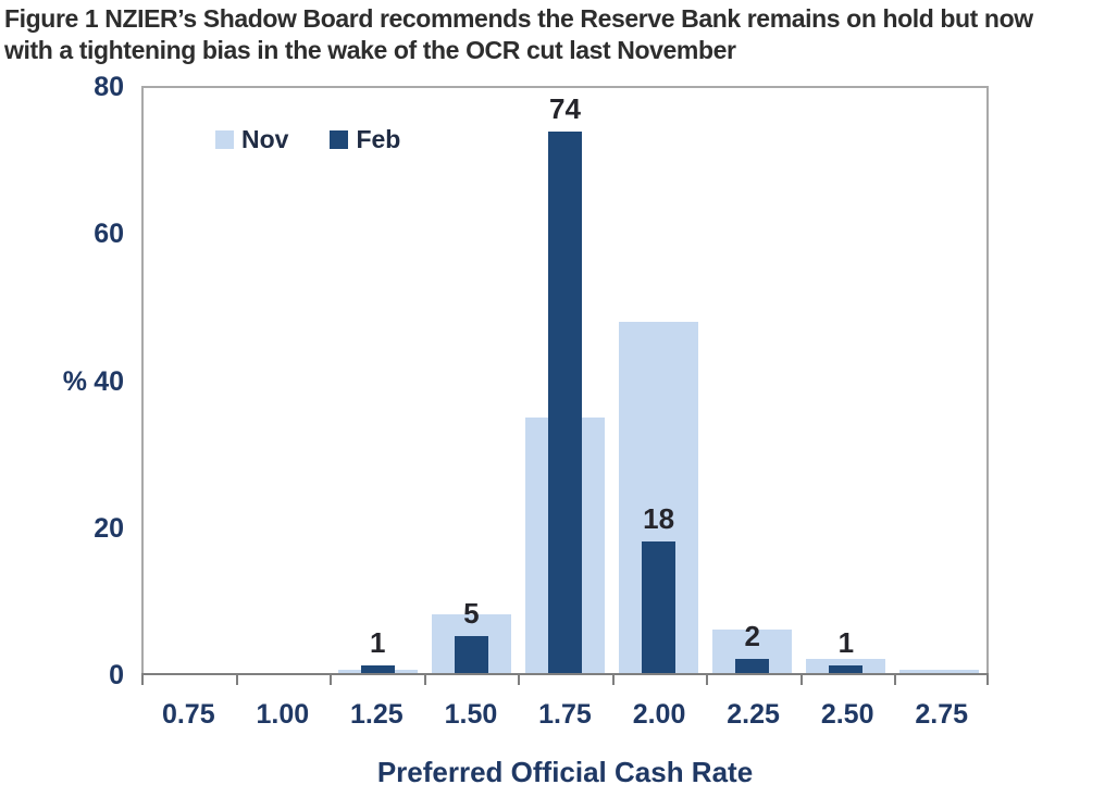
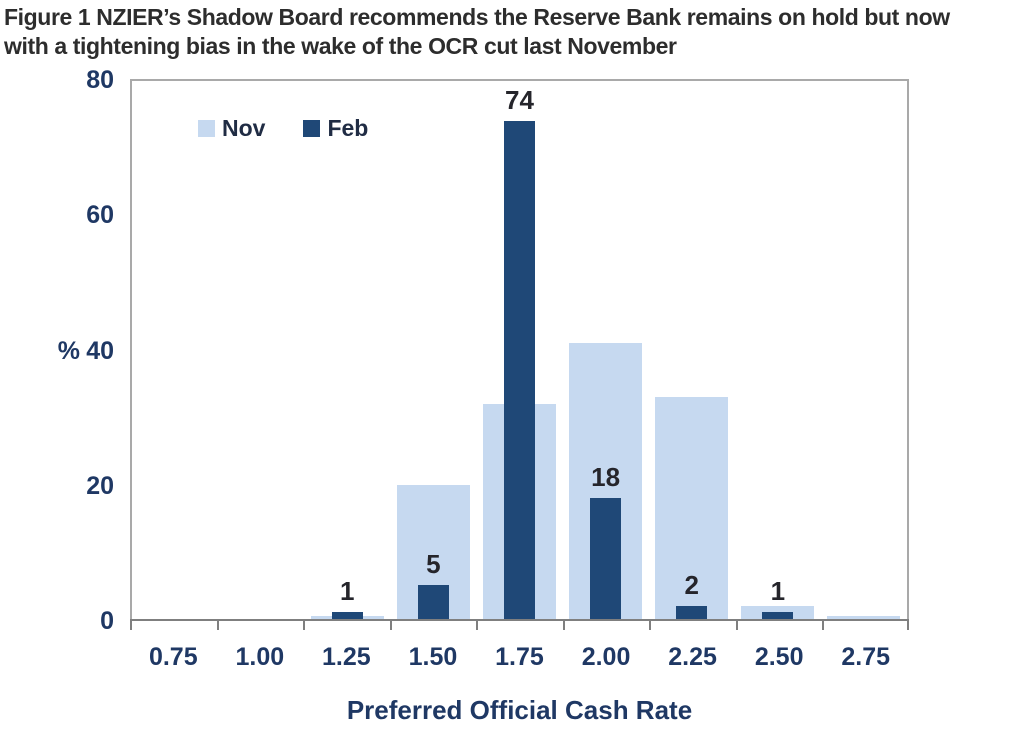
Nov/1.50: 8 -> 20
Nov/1.75: 35 -> 32
Nov/2.00: 48 -> 41
Nov/2.25: 6 -> 33
